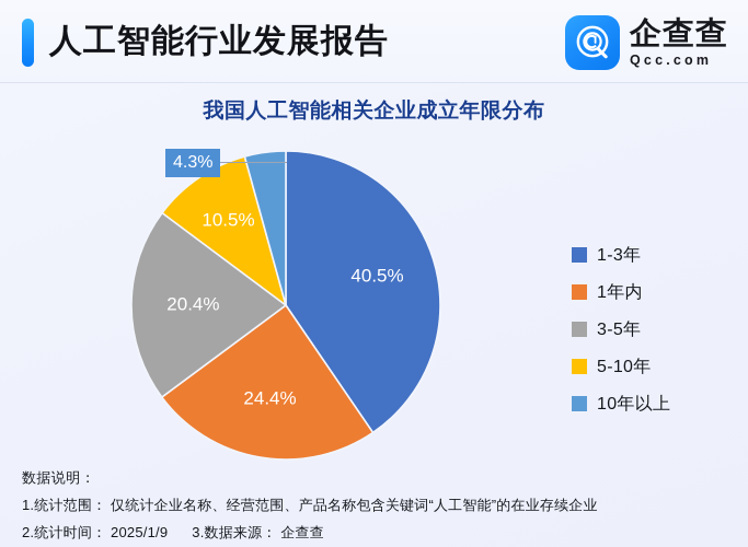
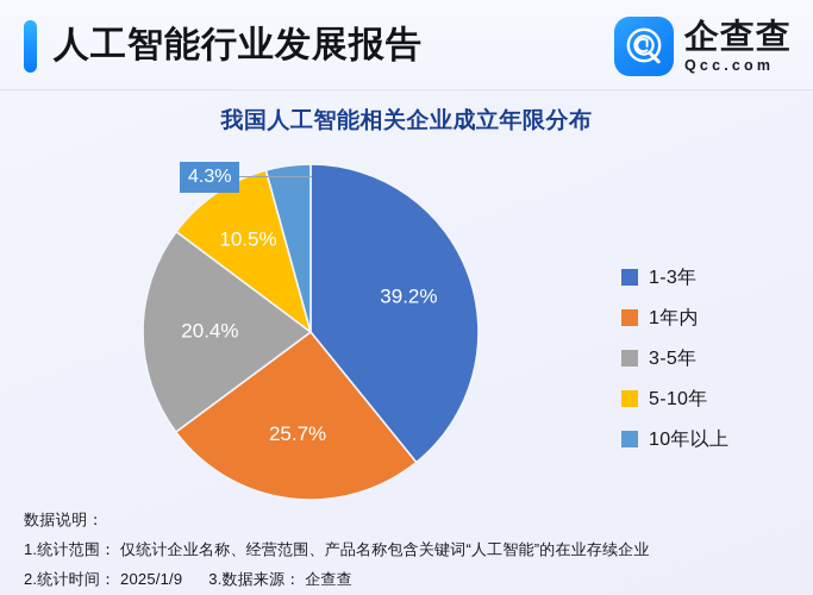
1-3年: 40.5% -> 39.2%
1年内: 24.4% -> 25.7%
